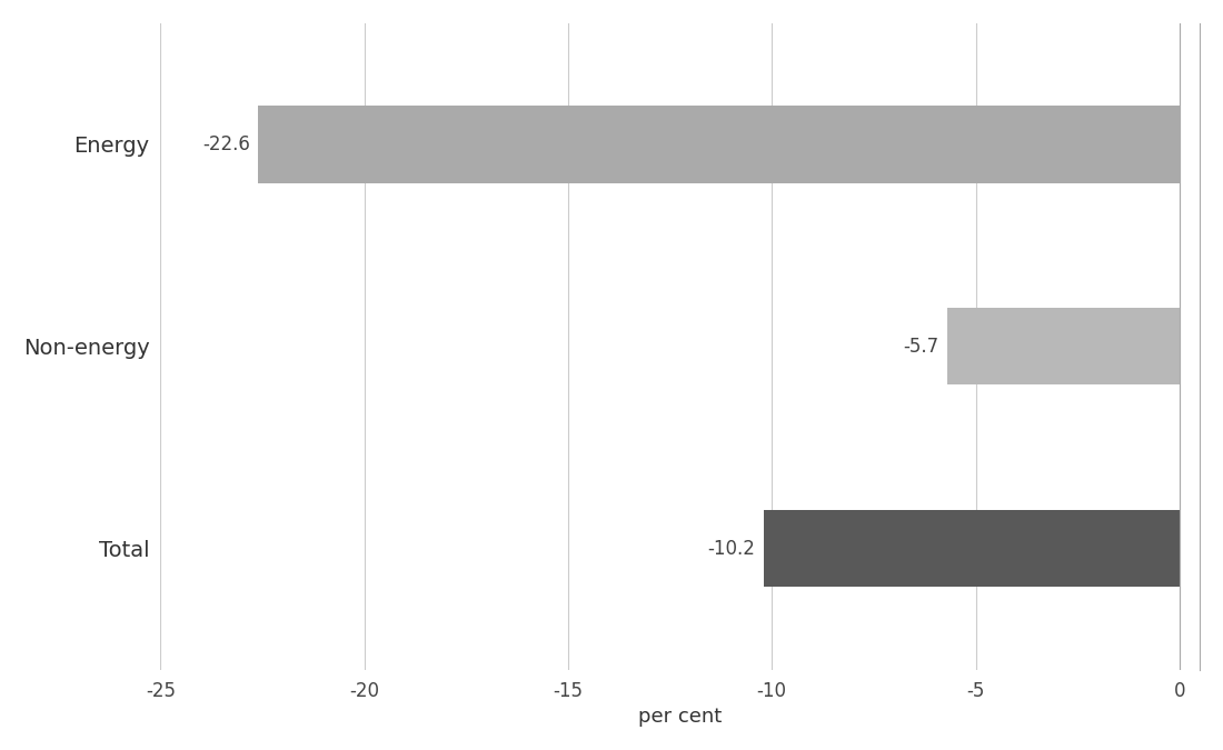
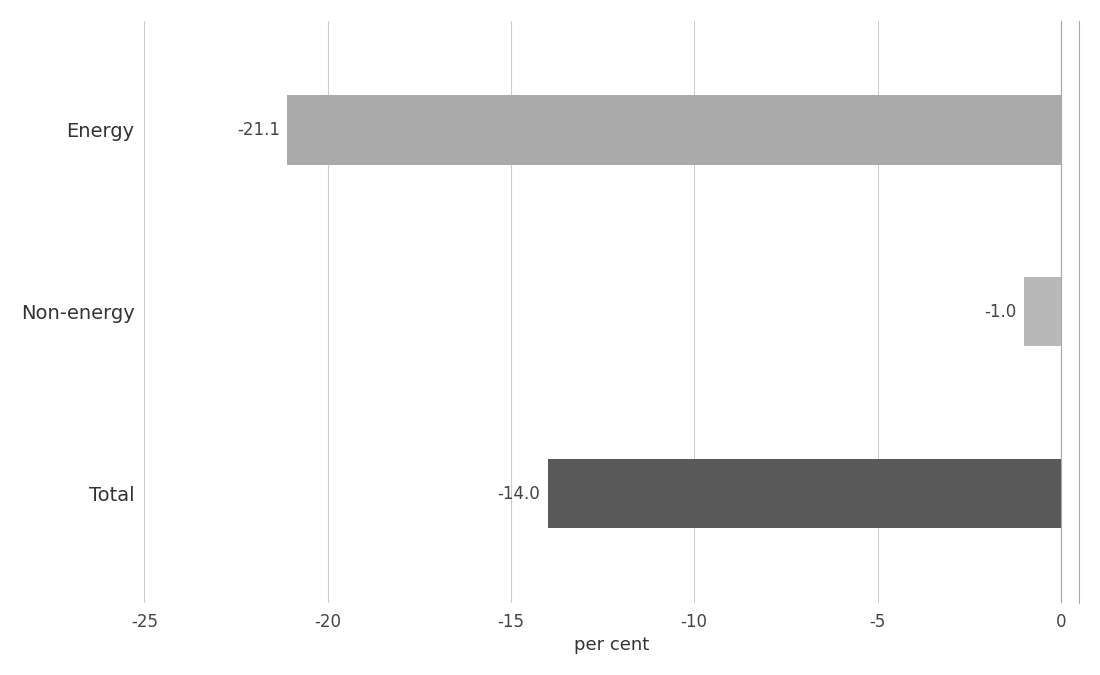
Energy: -22.6 -> -21.1
Non-energy: -5.7 -> -1.0
Total: -10.2 -> -14.0
